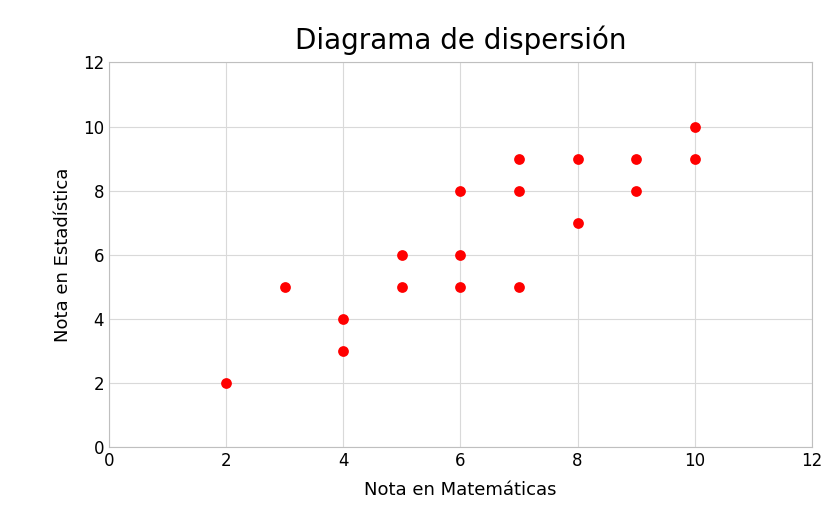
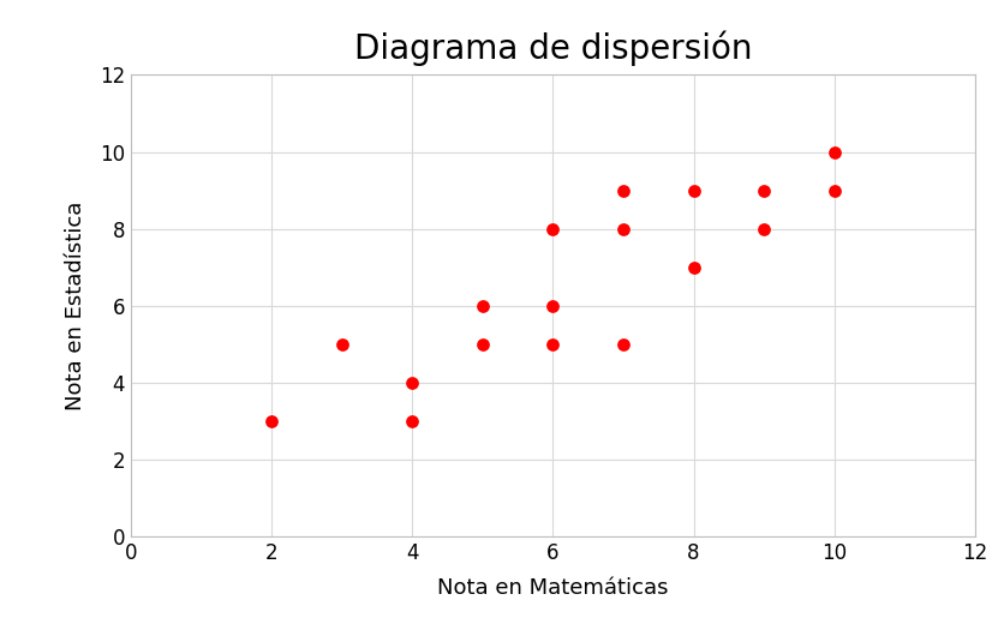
2: 2 -> 3
